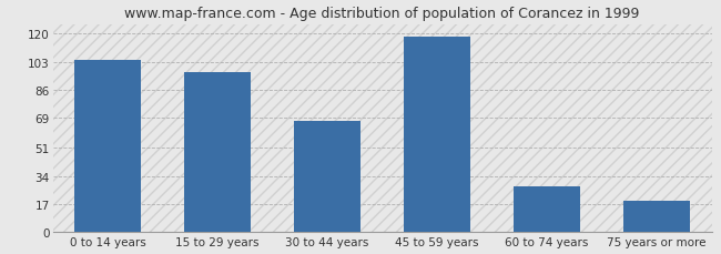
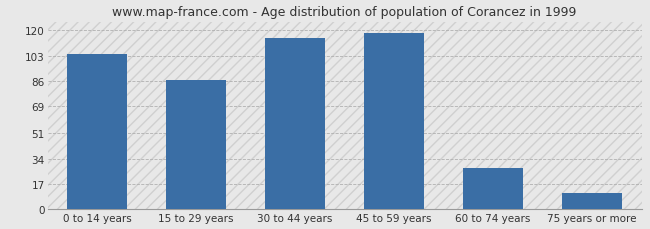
15 to 29 years: 97 -> 87
30 to 44 years: 67 -> 115
75 years or more: 19 -> 11
